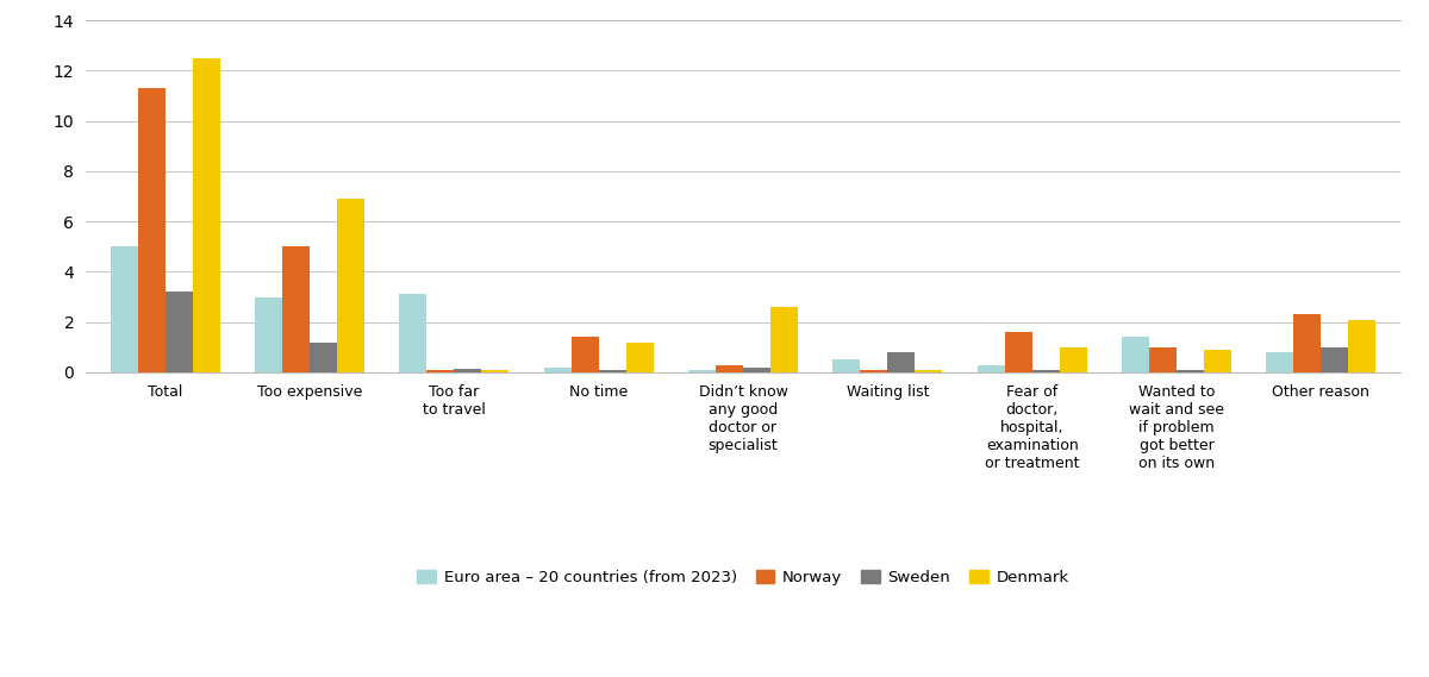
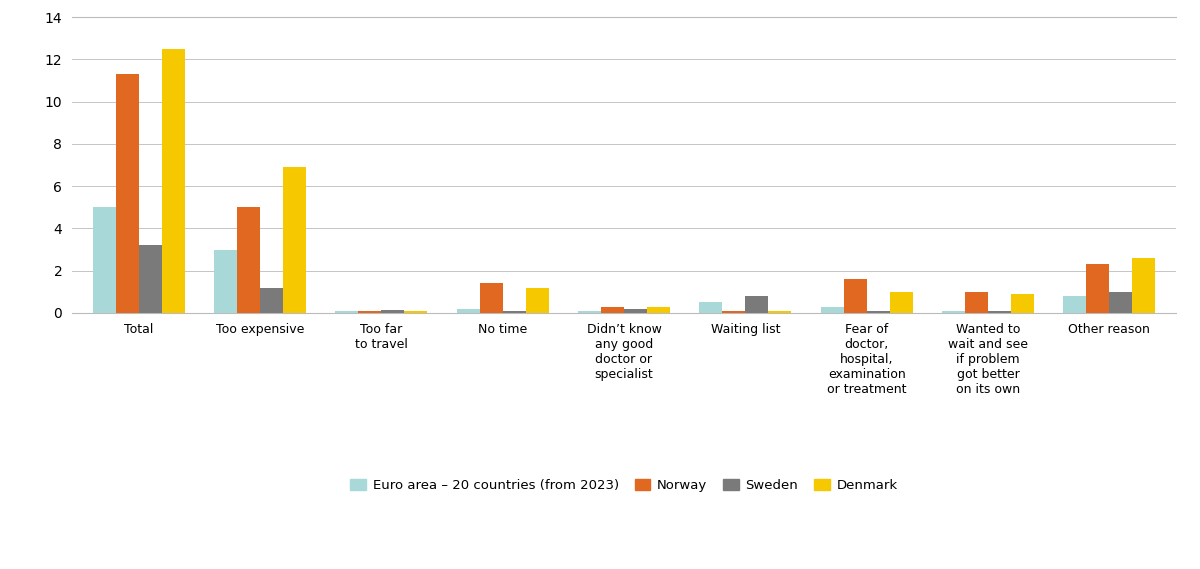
Euro area – 20 countries (from 2023)/Too far to travel: 3.1 -> 0.1
Denmark/Didn’t know any good doctor or specialist: 2.6 -> 0.3
Euro area – 20 countries (from 2023)/Wanted to wait and see if problem got better on its own: 1.4 -> 0.1
Denmark/Other reason: 2.1 -> 2.6
